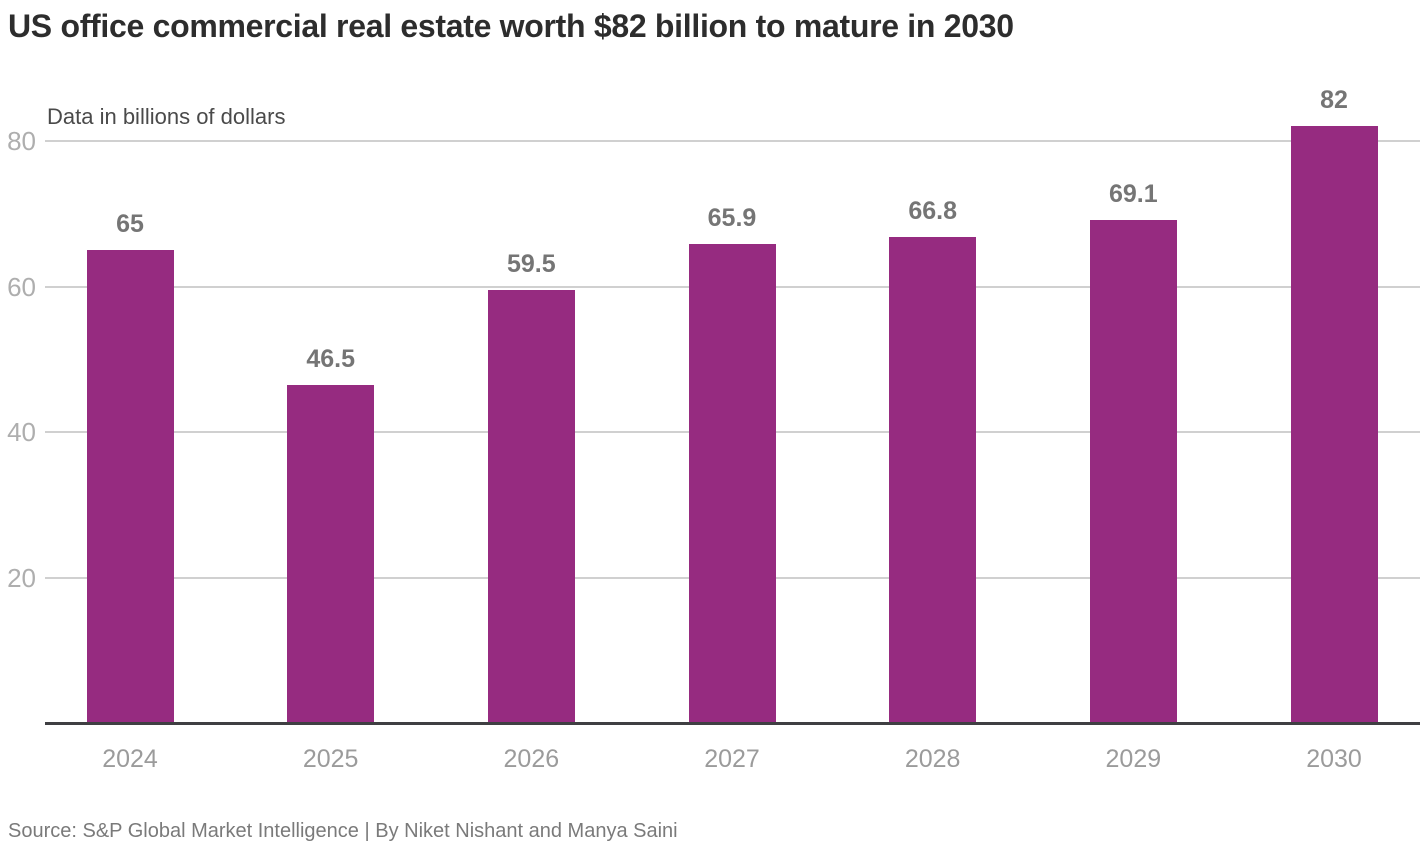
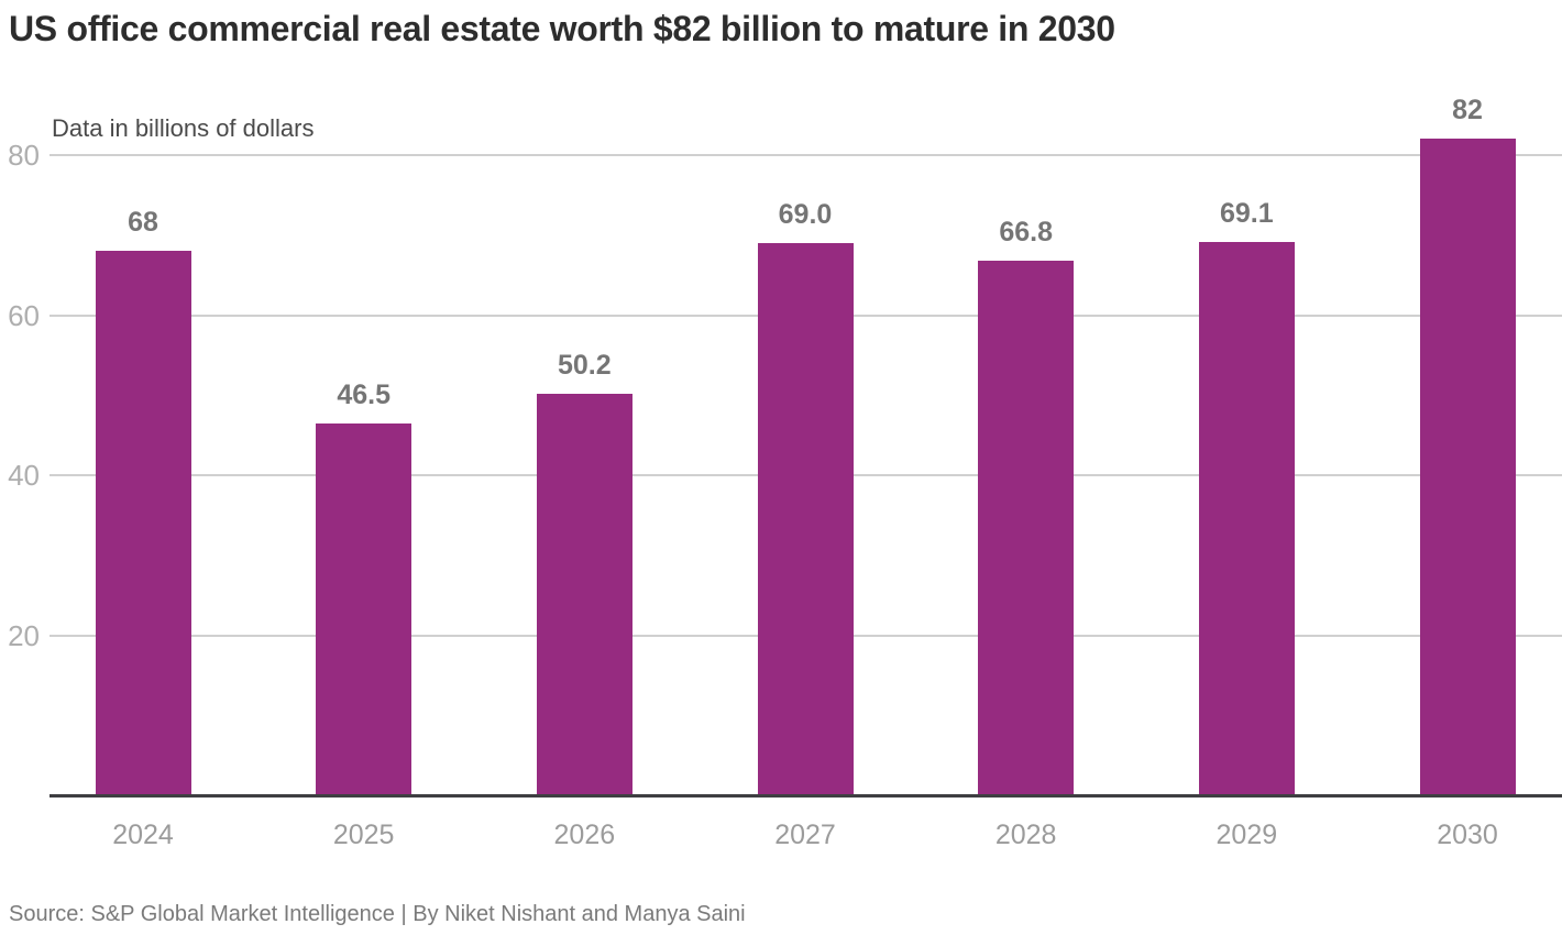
2024: 65 -> 68
2026: 59.5 -> 50.2
2027: 65.9 -> 69.0
